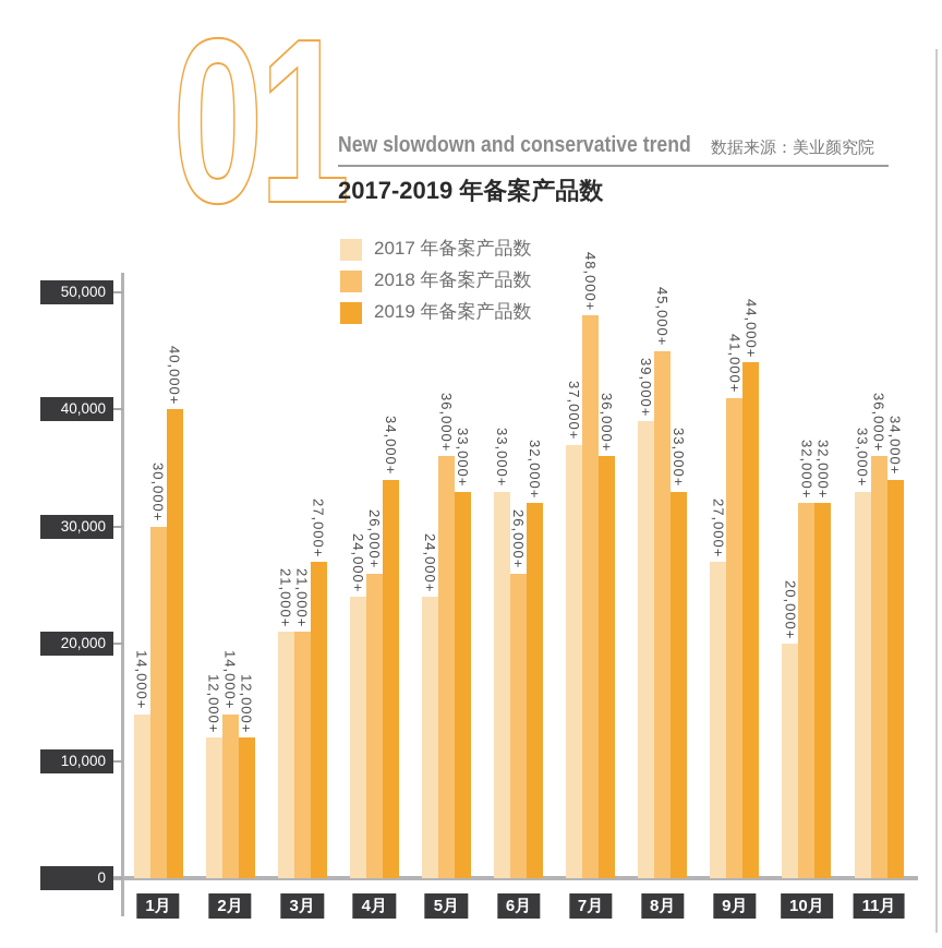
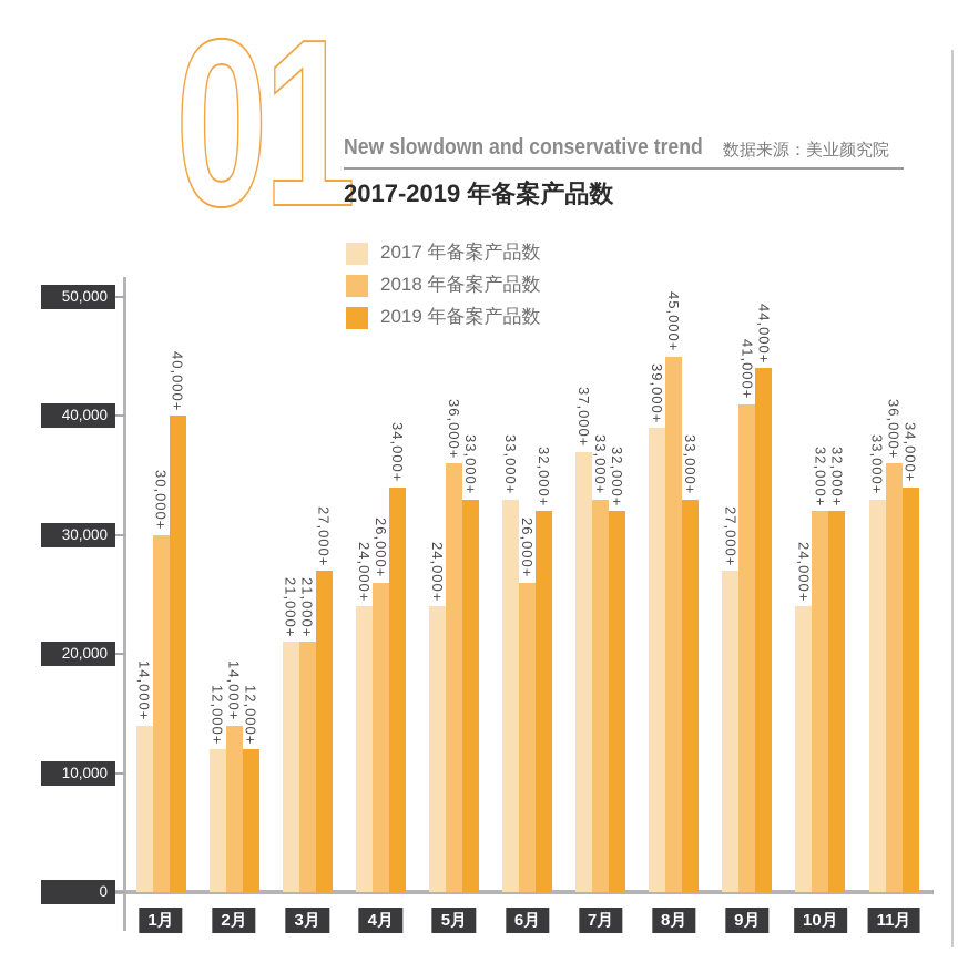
2018 年备案产品数/7月: 48,000 -> 33,000
2019 年备案产品数/7月: 36,000 -> 32,000
2017 年备案产品数/10月: 20,000 -> 24,000
